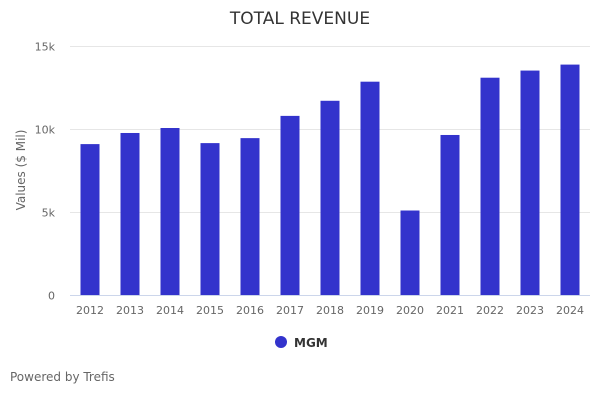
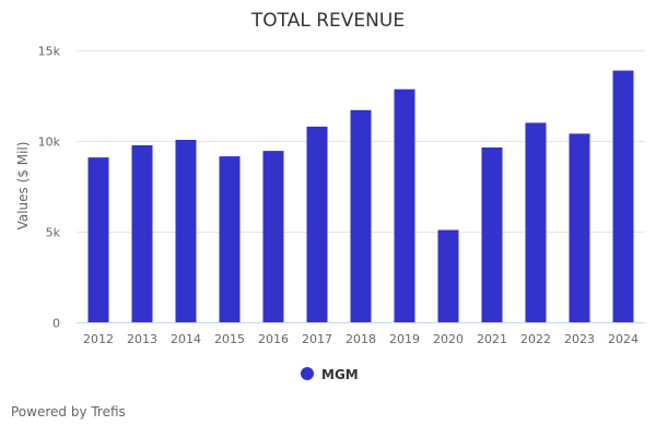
2022: 13.1k -> 11.0k
2023: 13.5k -> 10.4k
